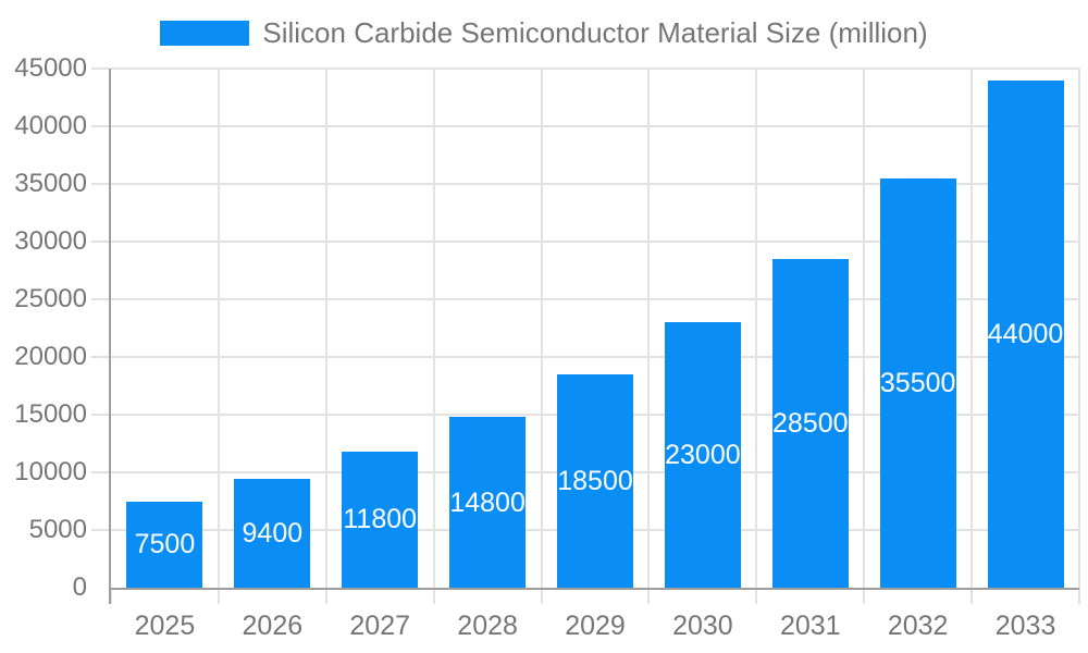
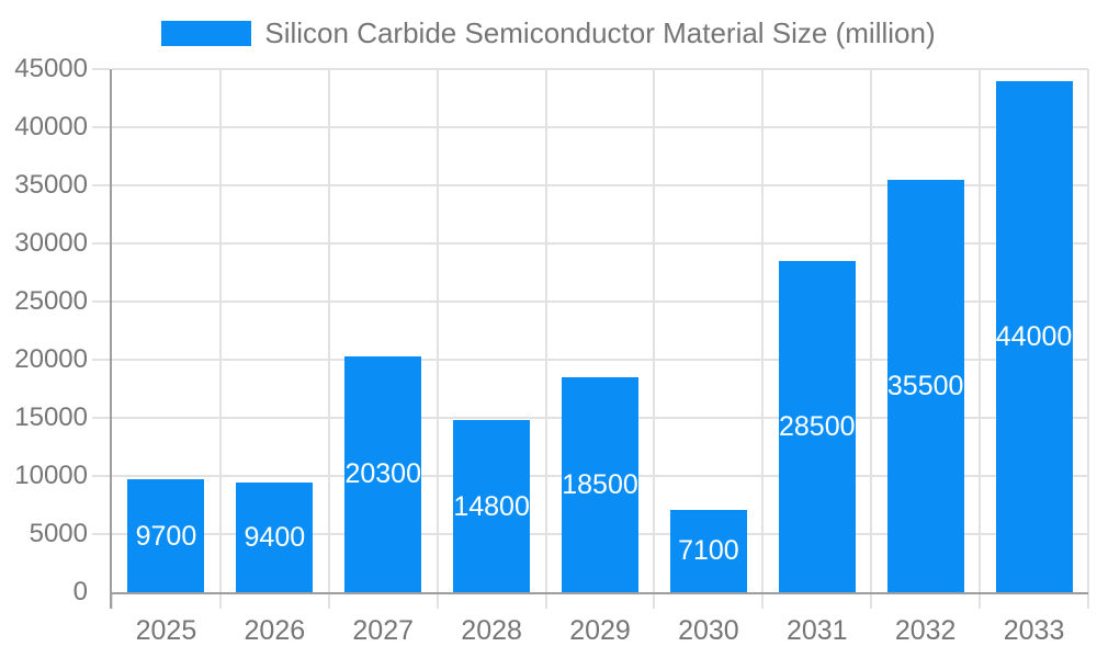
2025: 7500 -> 9700
2027: 11800 -> 20300
2030: 23000 -> 7100
